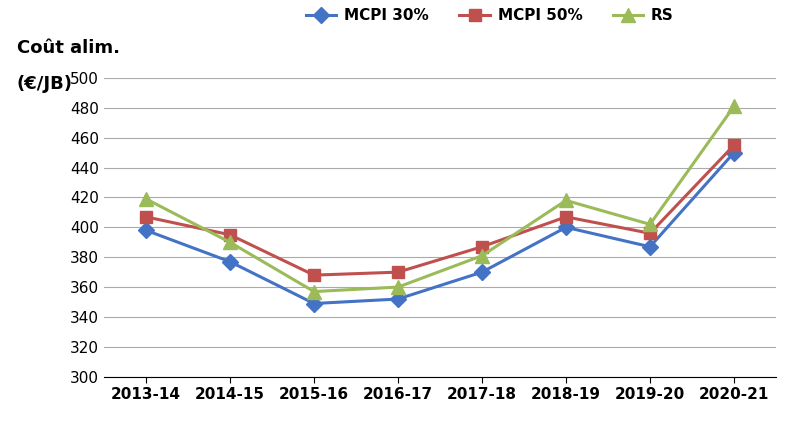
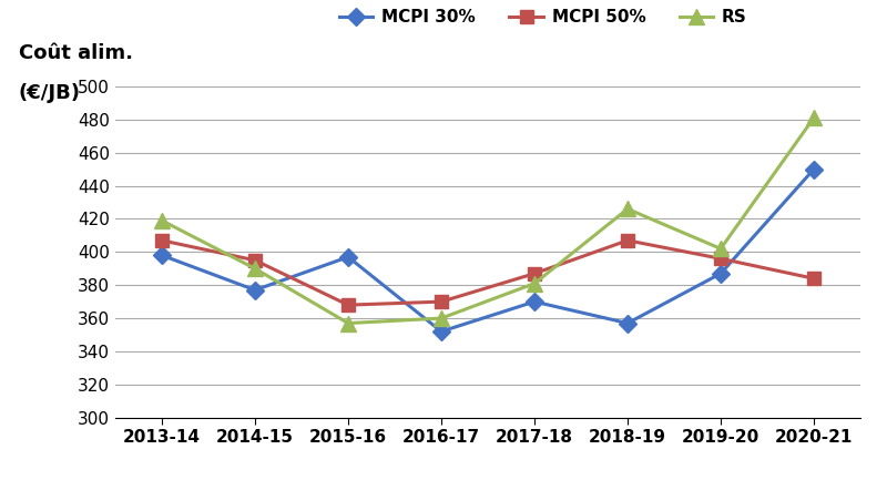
MCPI 30%/2015-16: 349 -> 397
MCPI 30%/2018-19: 400 -> 357
RS/2018-19: 418 -> 426
MCPI 50%/2020-21: 455 -> 384
